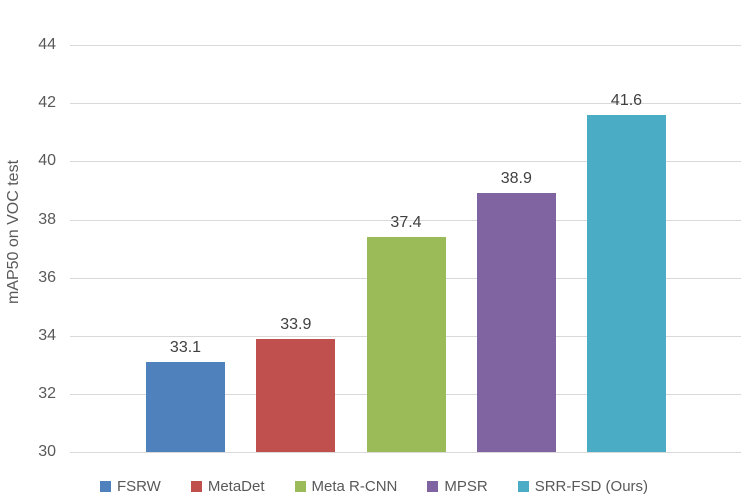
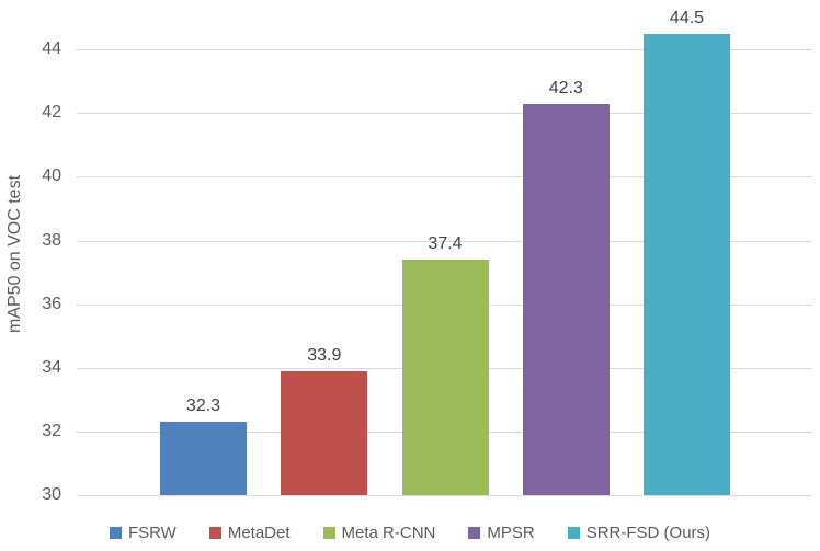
FSRW: 33.1 -> 32.3
MPSR: 38.9 -> 42.3
SRR-FSD (Ours): 41.6 -> 44.5
